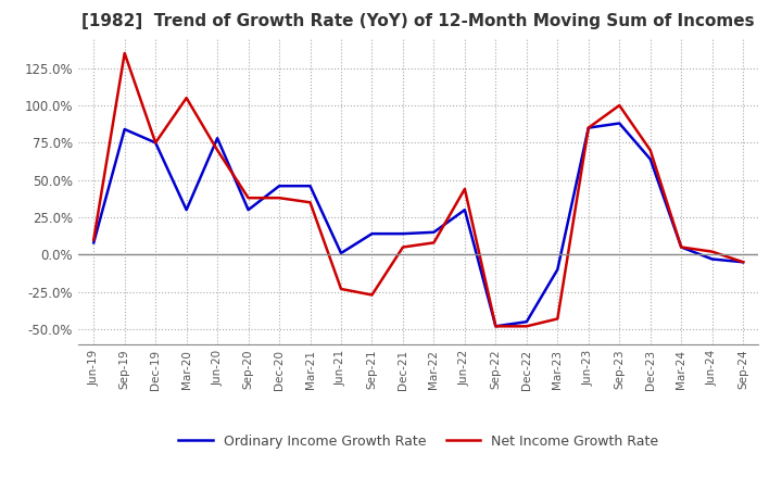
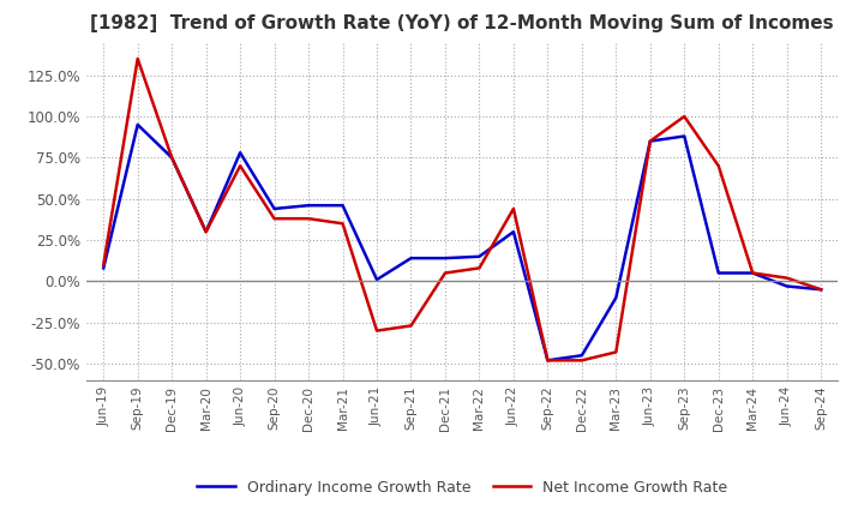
Ordinary Income Growth Rate/Sep-19: 84% -> 95%
Net Income Growth Rate/Mar-20: 105% -> 30%
Ordinary Income Growth Rate/Sep-20: 30% -> 44%
Net Income Growth Rate/Jun-21: -23% -> -30%
Ordinary Income Growth Rate/Dec-23: 64% -> 5%
